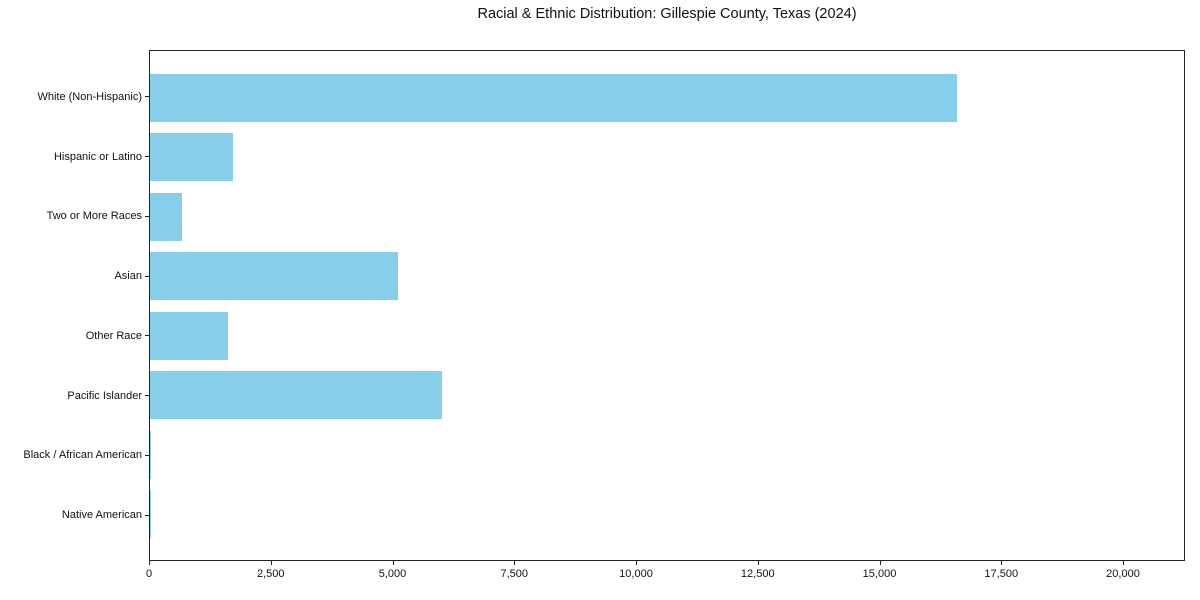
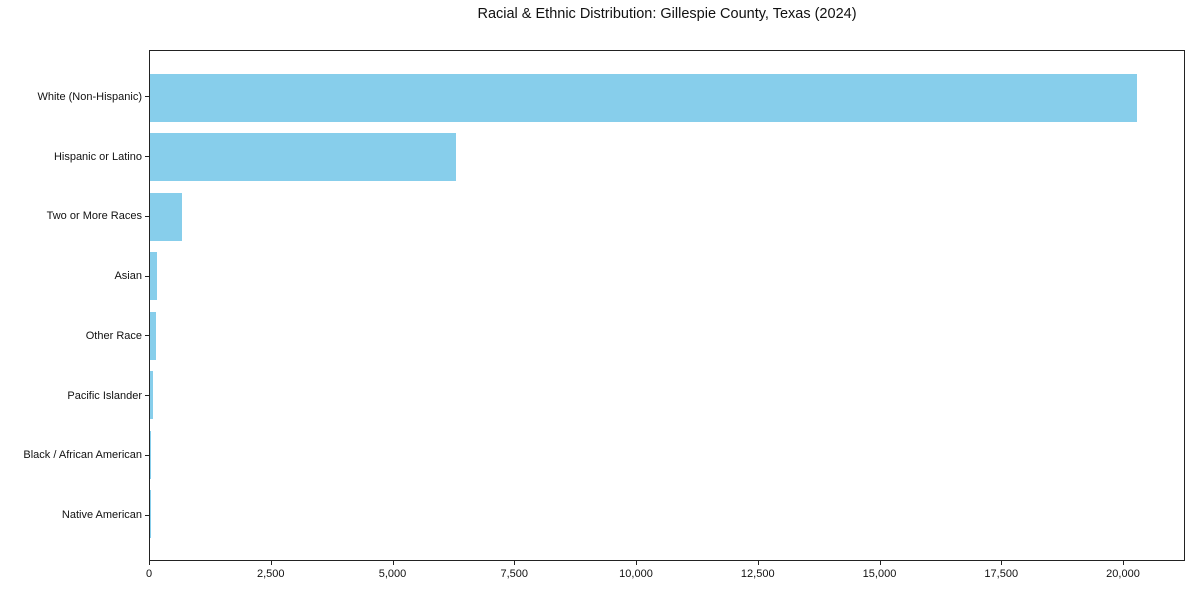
White (Non-Hispanic): 16600 -> 20300
Hispanic or Latino: 1700 -> 6300
Asian: 5100 -> 100
Other Race: 1600 -> 100
Pacific Islander: 6000 -> 100
